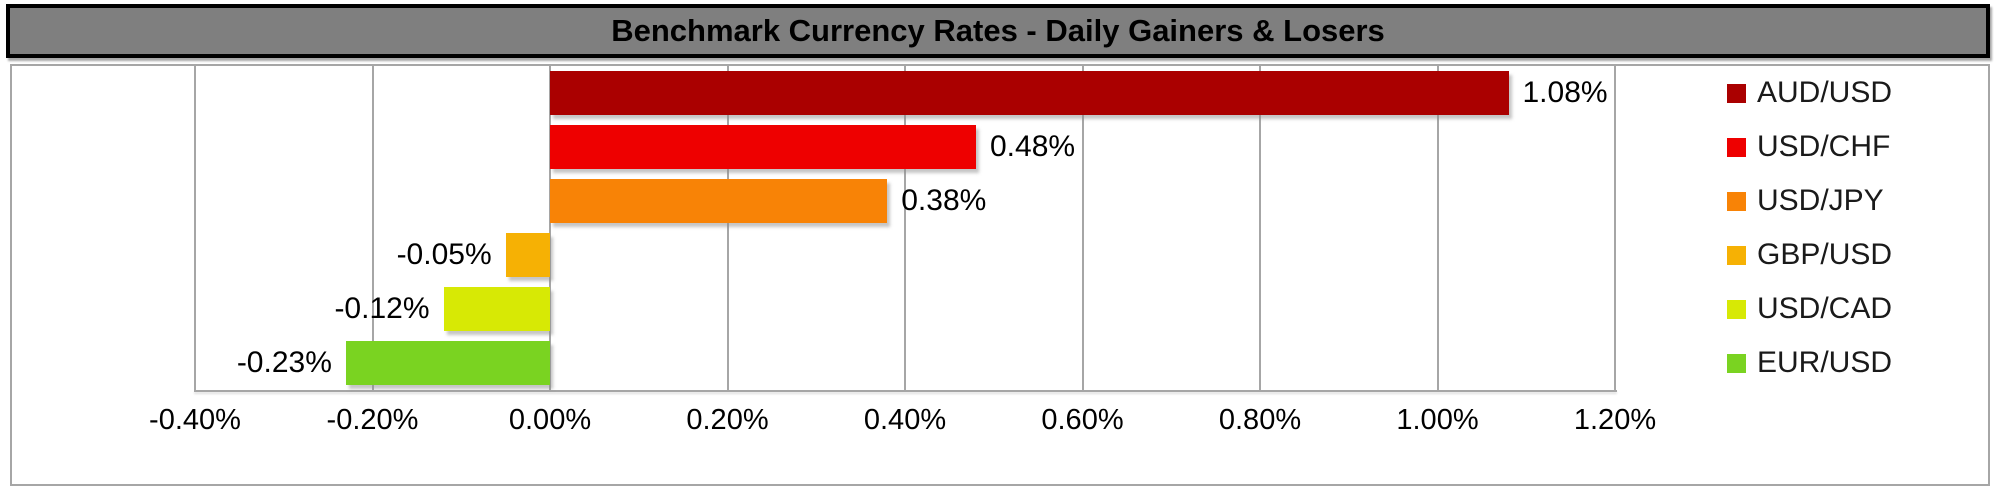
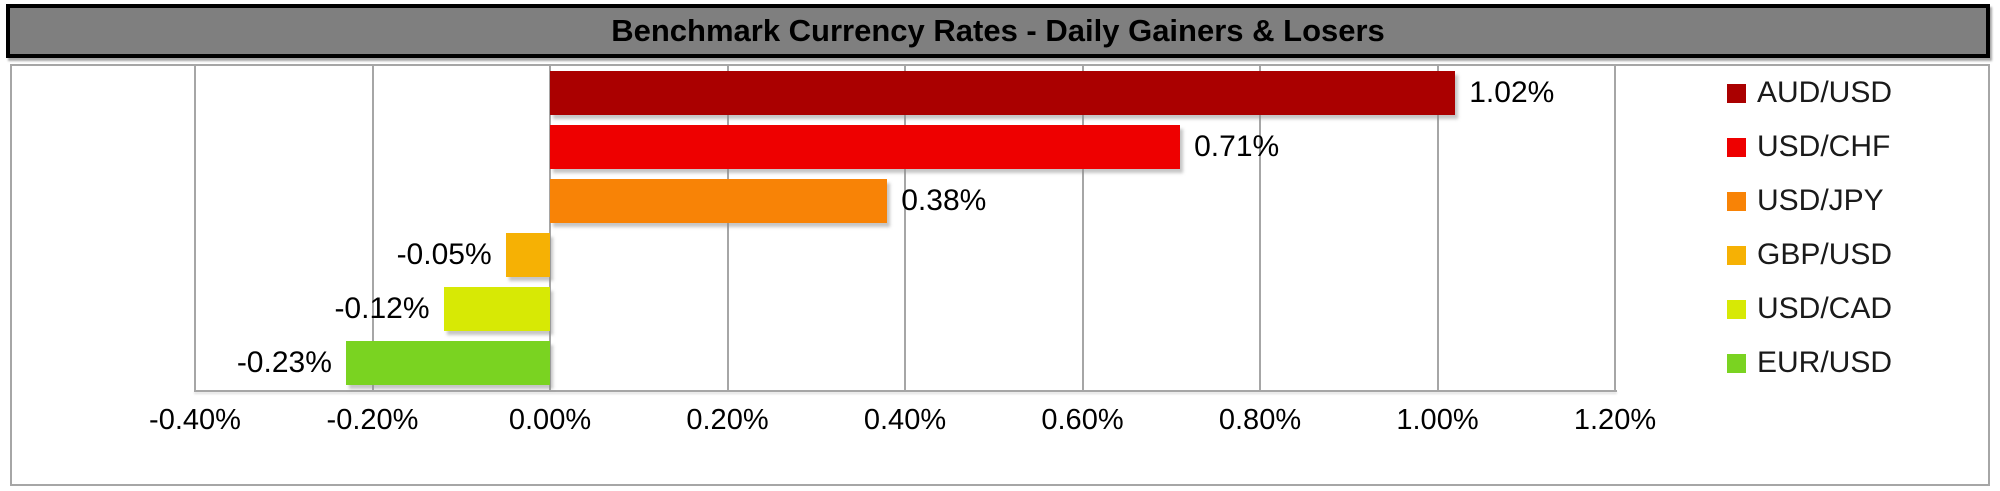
AUD/USD: 1.08% -> 1.02%
USD/CHF: 0.48% -> 0.71%
